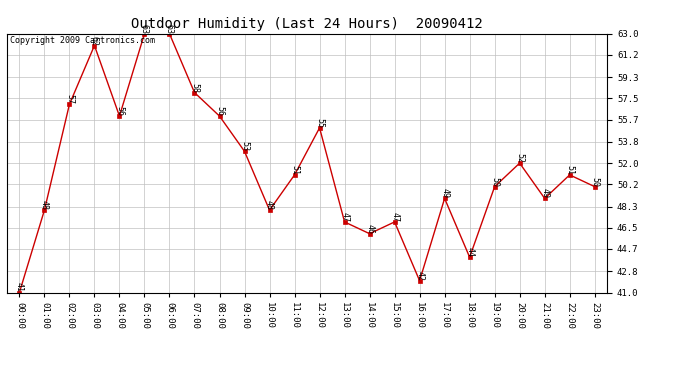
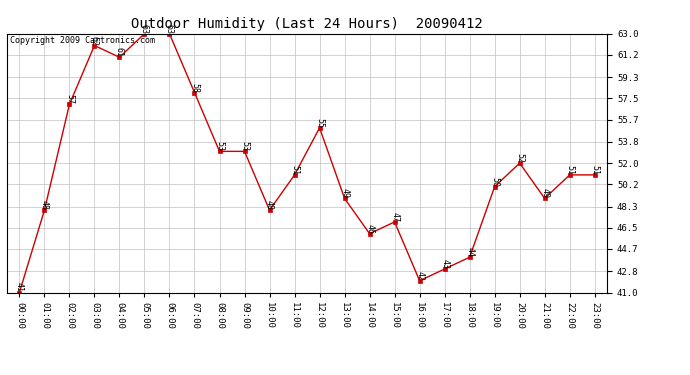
04:00: 56 -> 61
08:00: 56 -> 53
13:00: 47 -> 49
17:00: 49 -> 43
23:00: 50 -> 51
